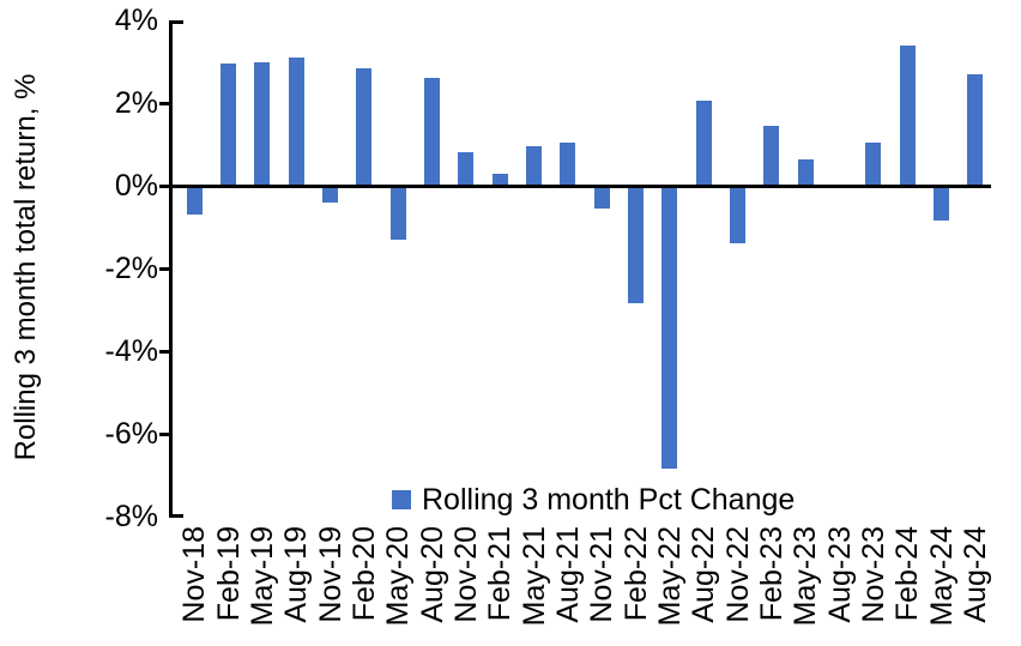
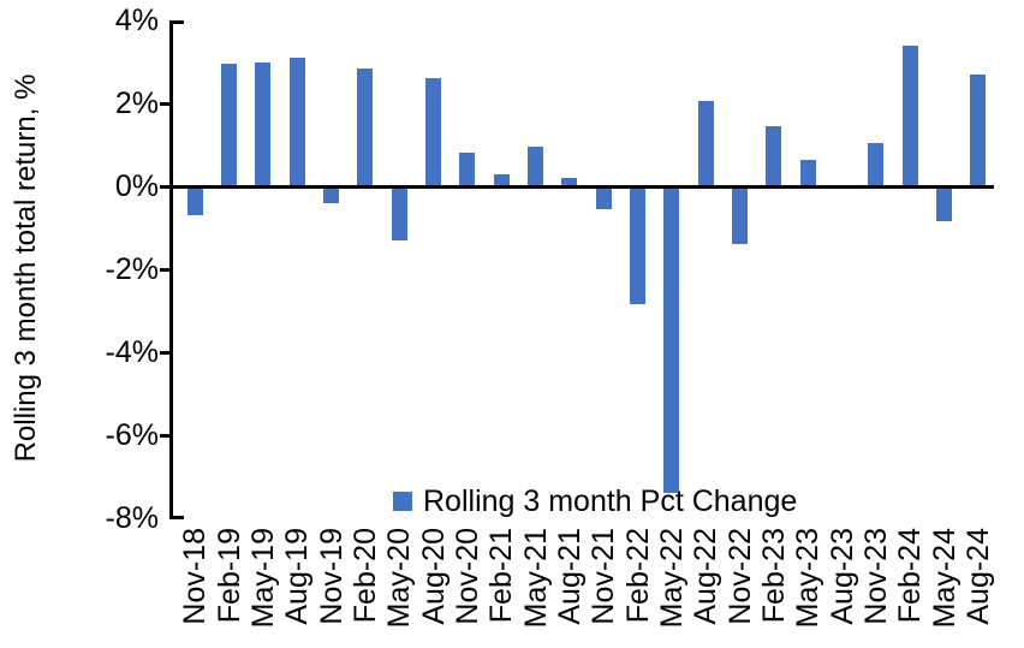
Aug-21: 1.1% -> 0.2%
May-22: -6.8% -> -7.4%
